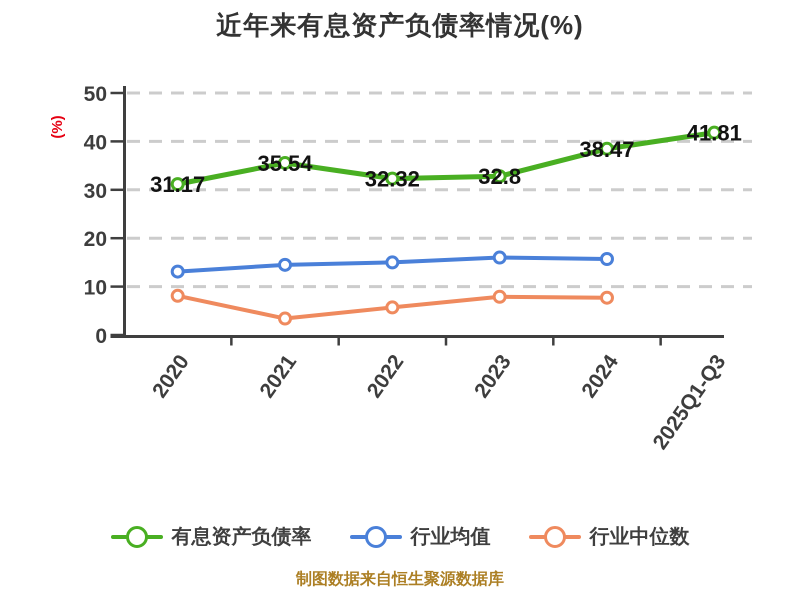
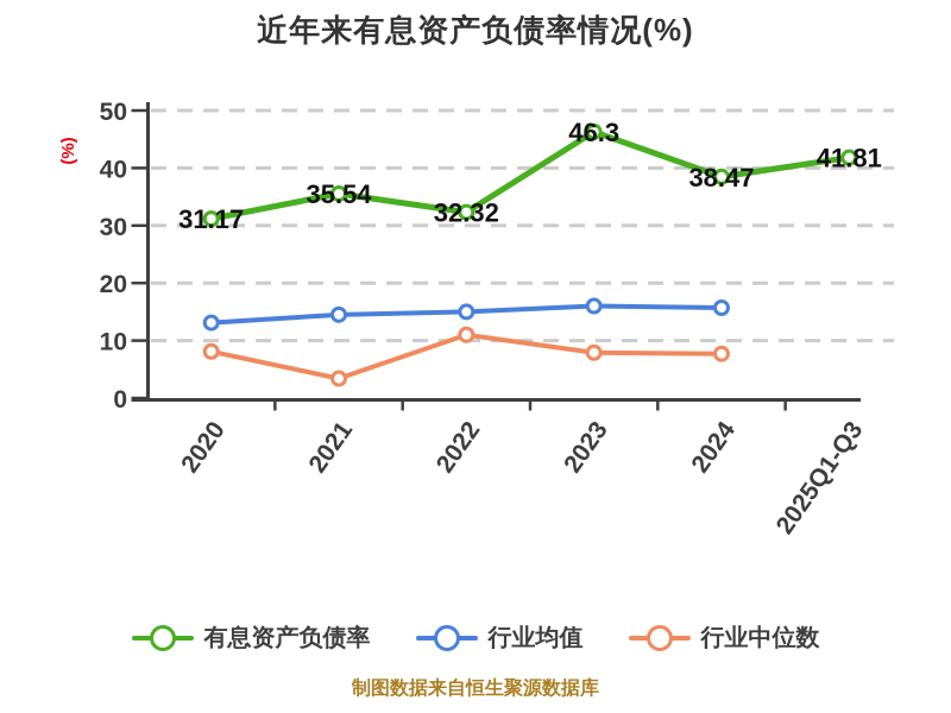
行业中位数/2022: 6 -> 11
有息资产负债率/2023: 32.8 -> 46.3
